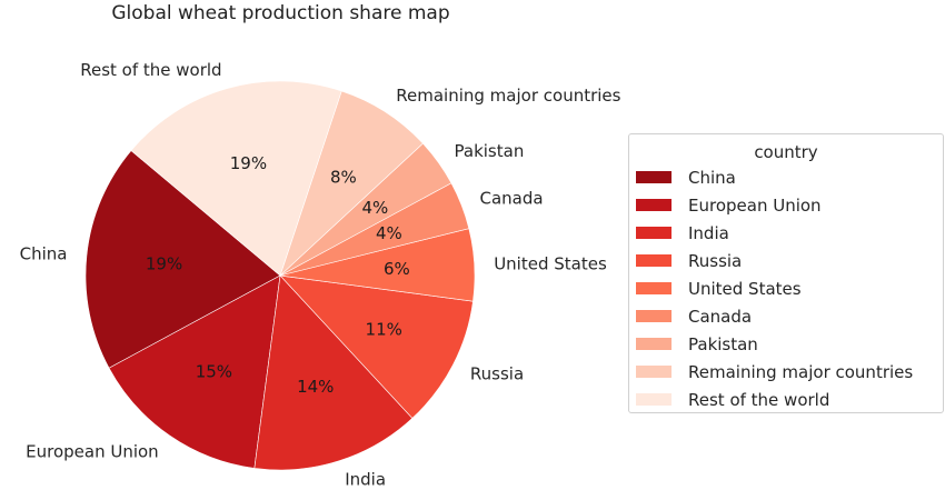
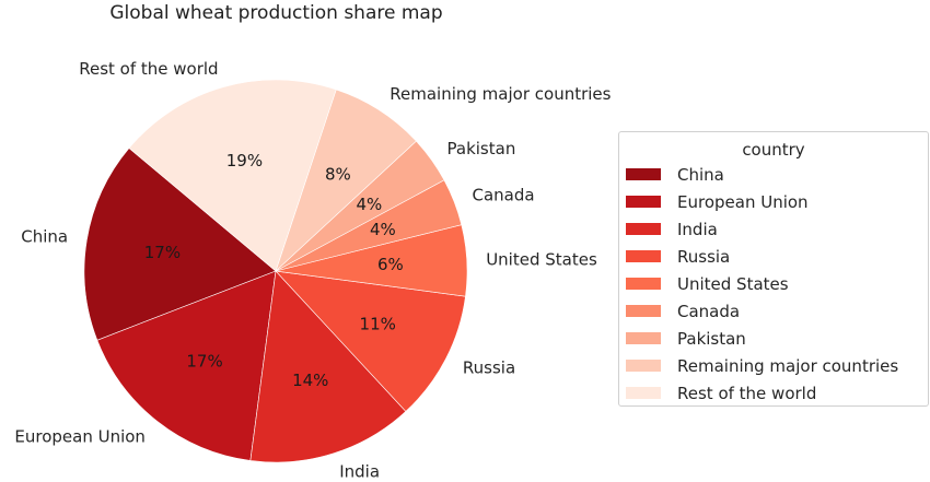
China: 19% -> 17%
European Union: 15% -> 17%
